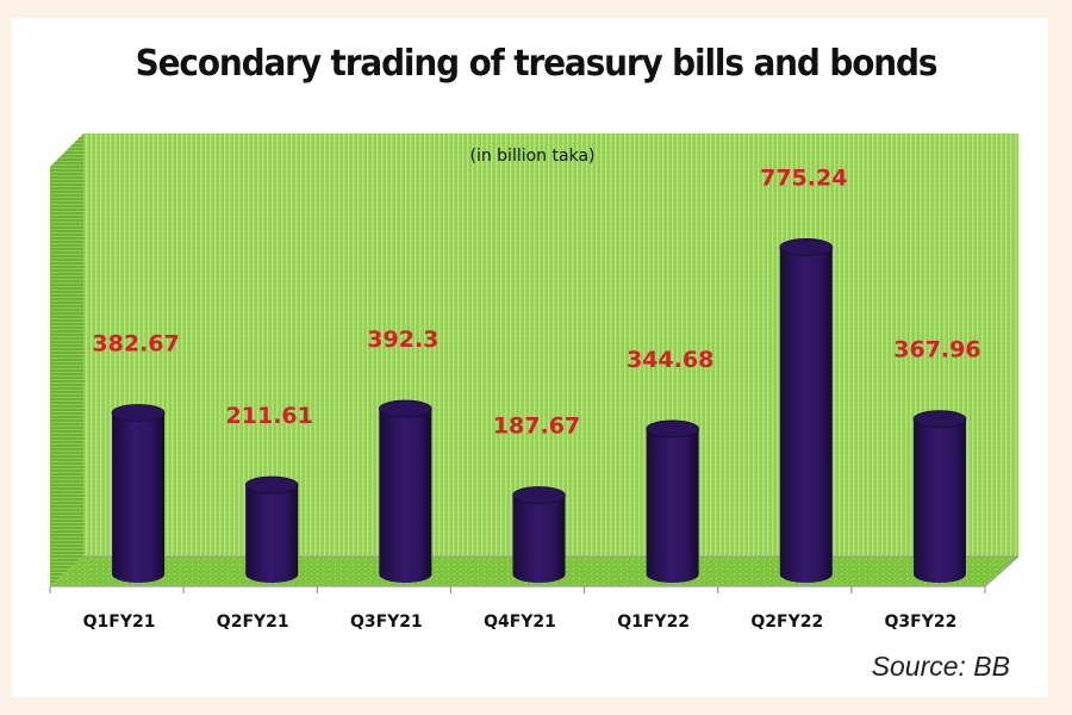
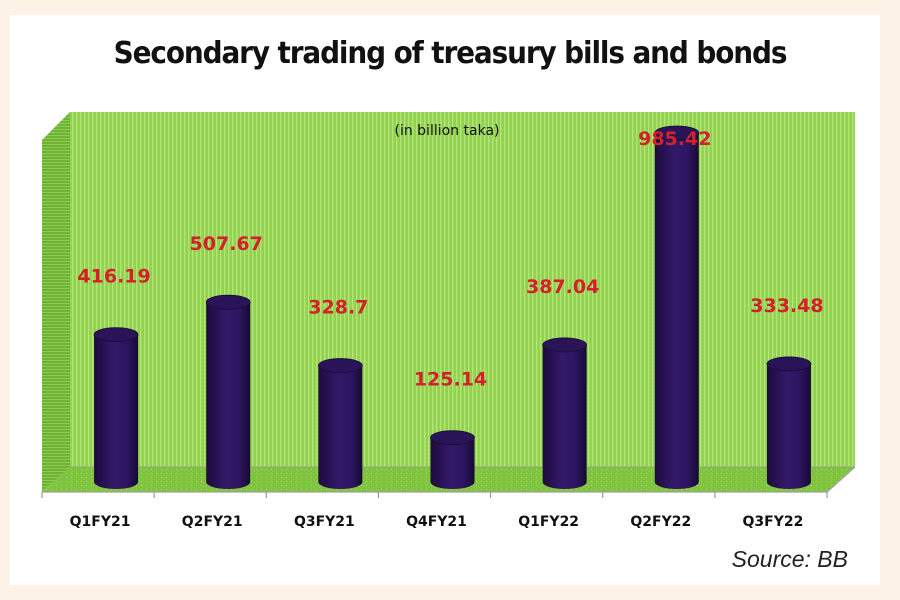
Q1FY21: 382.67 -> 416.19
Q2FY21: 211.61 -> 507.67
Q3FY21: 392.3 -> 328.7
Q4FY21: 187.67 -> 125.14
Q1FY22: 344.68 -> 387.04
Q2FY22: 775.24 -> 985.42
Q3FY22: 367.96 -> 333.48
